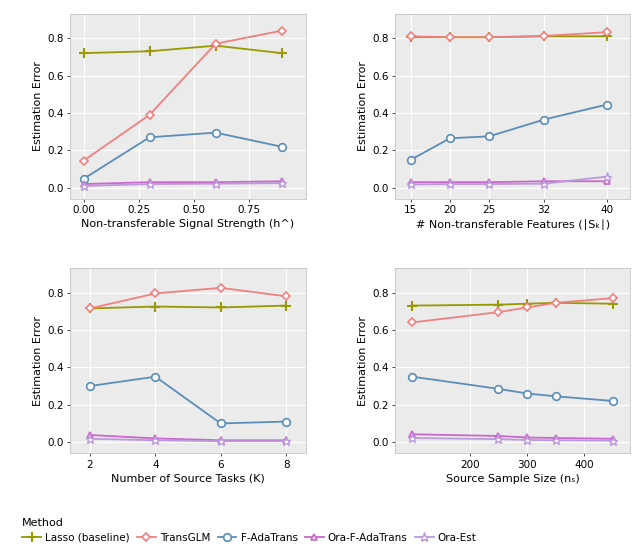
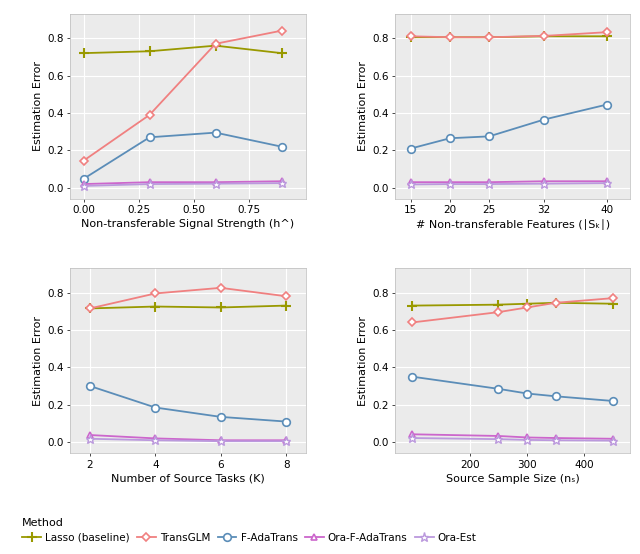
F-AdaTrans/15: 0.15 -> 0.21
Ora-Est/40: 0.06 -> 0.03
F-AdaTrans/4: 0.35 -> 0.18
F-AdaTrans/6: 0.10 -> 0.14
